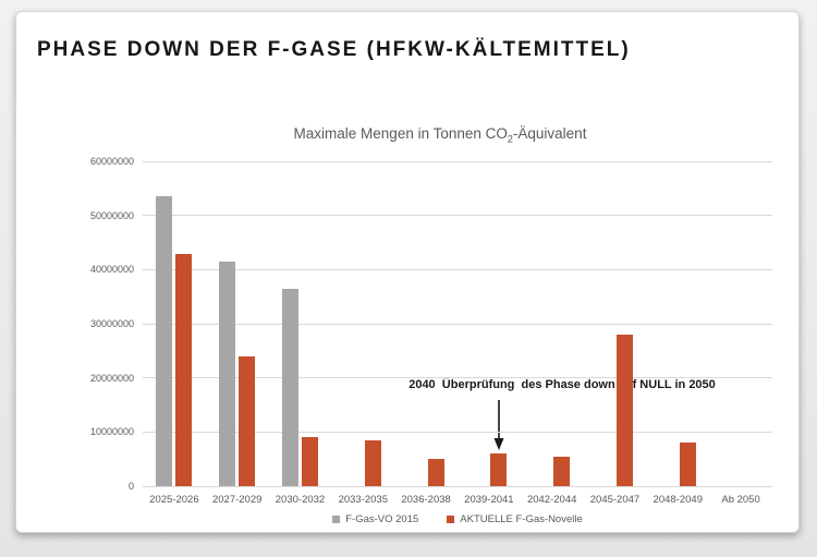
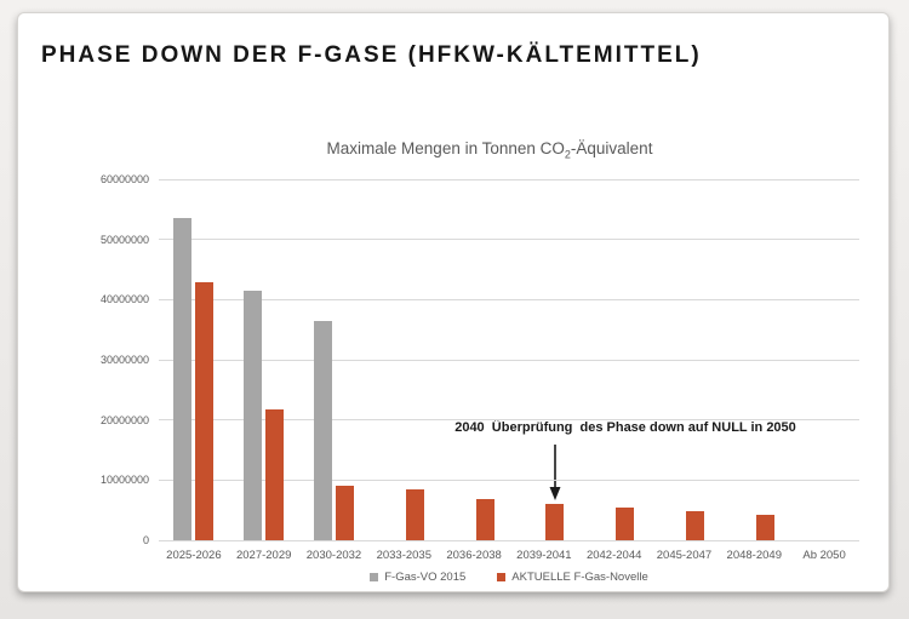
AKTUELLE F-Gas-Novelle/2027-2029: 24000000 -> 22000000
AKTUELLE F-Gas-Novelle/2036-2038: 5000000 -> 7000000
AKTUELLE F-Gas-Novelle/2045-2047: 28000000 -> 5000000
AKTUELLE F-Gas-Novelle/2048-2049: 8000000 -> 4000000
